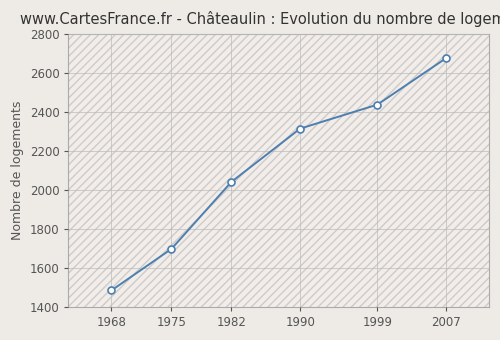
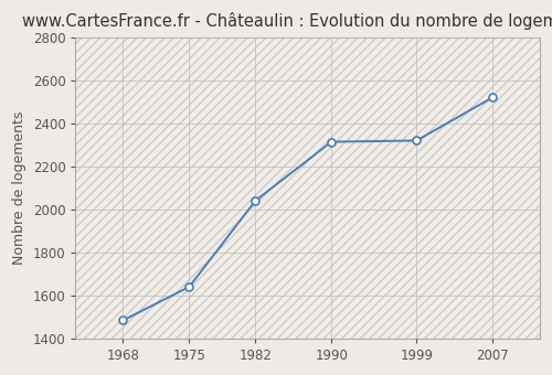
1975: 1700 -> 1640
1999: 2440 -> 2320
2007: 2680 -> 2520
